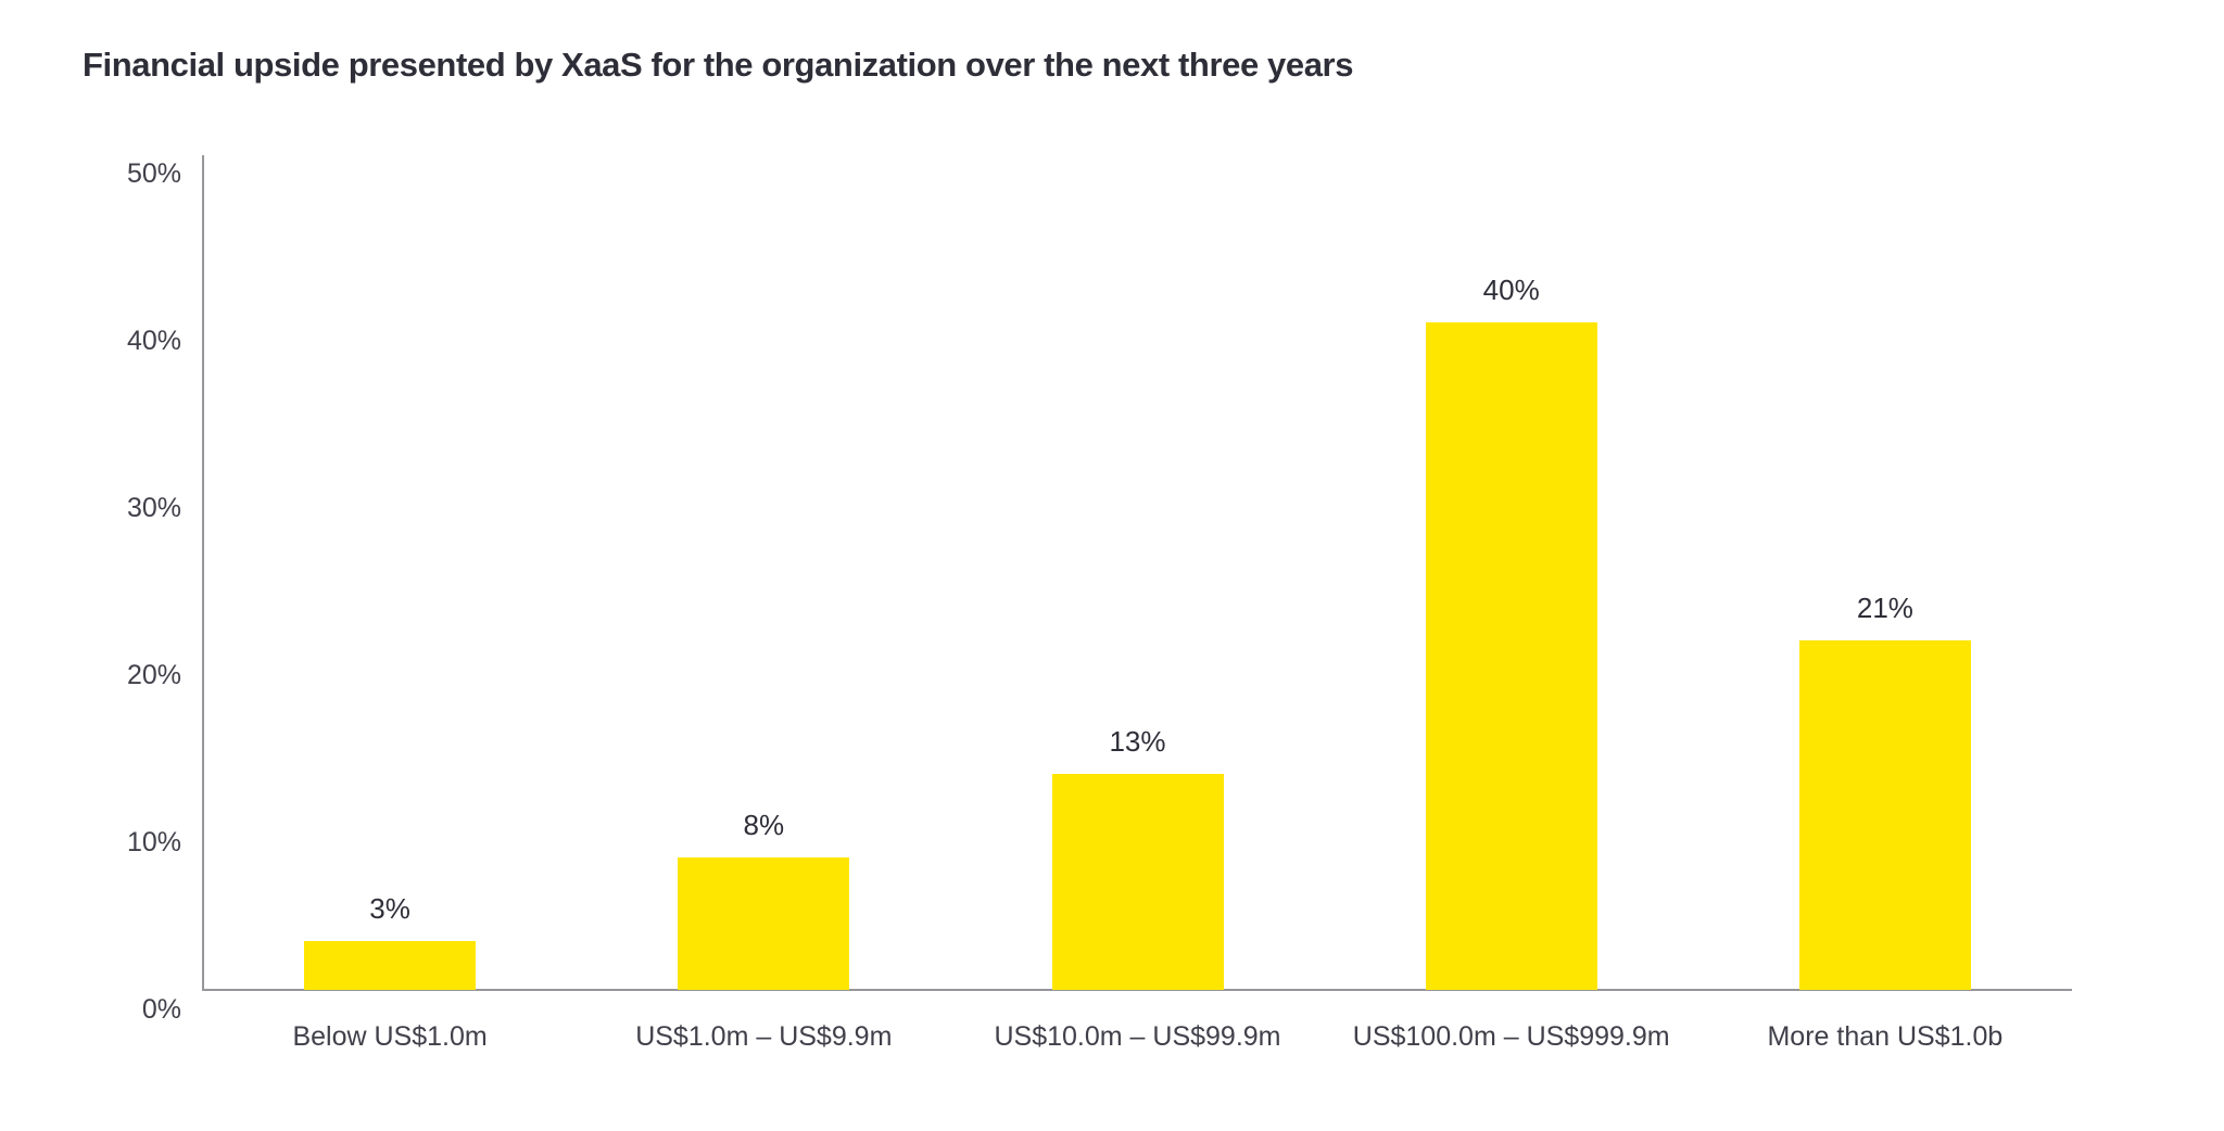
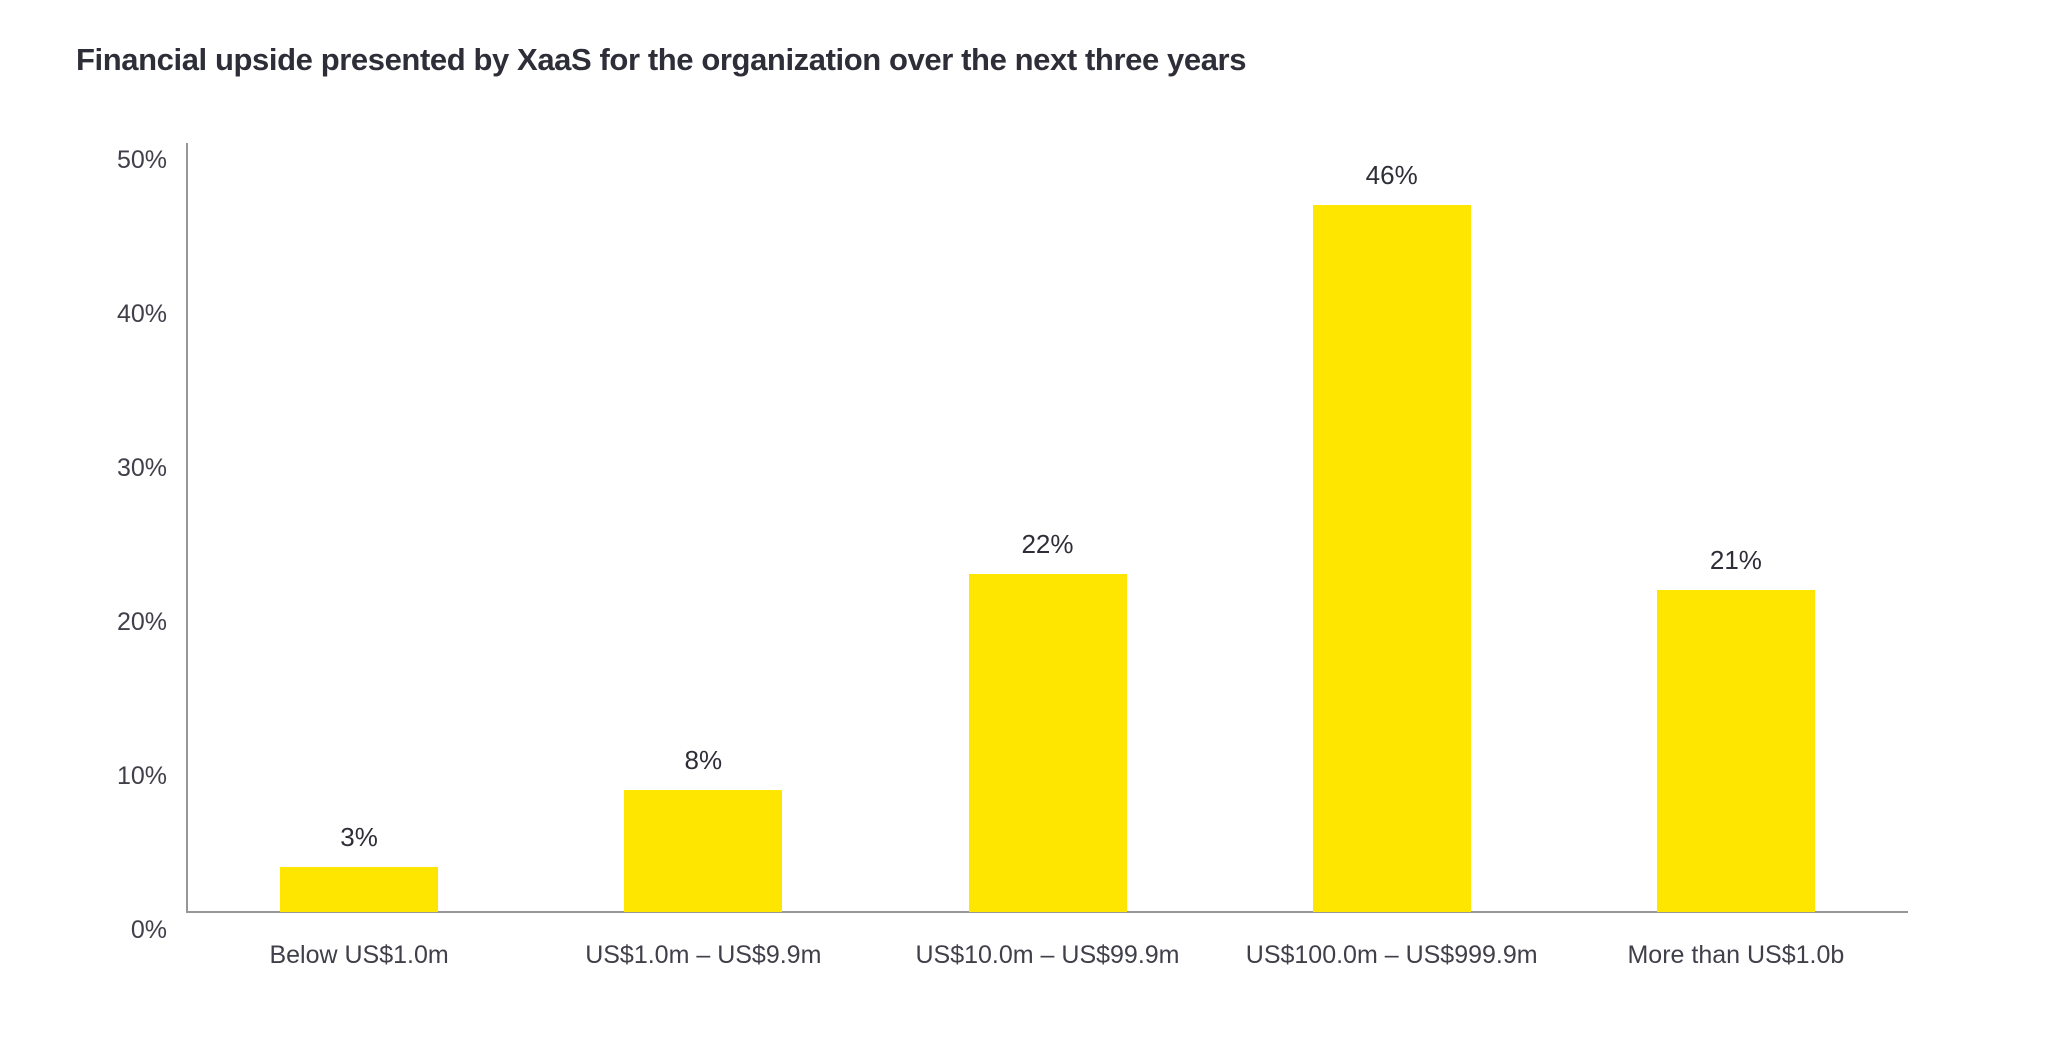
US$10.0m – US$99.9m: 13% -> 22%
US$100.0m – US$999.9m: 40% -> 46%
